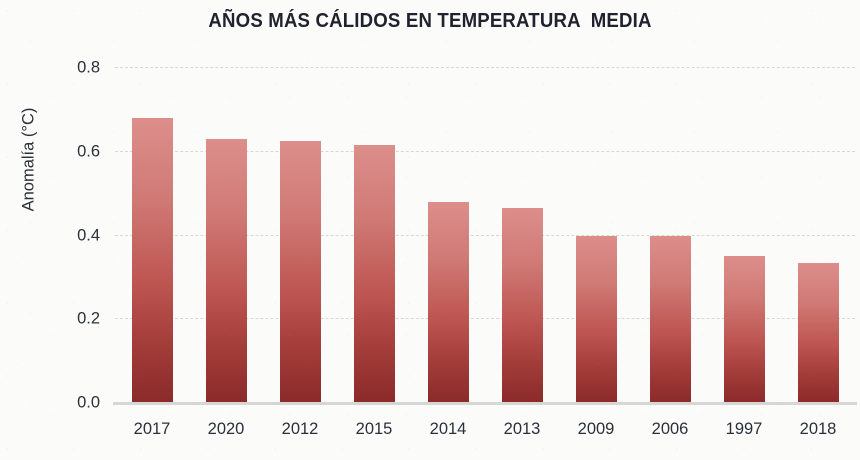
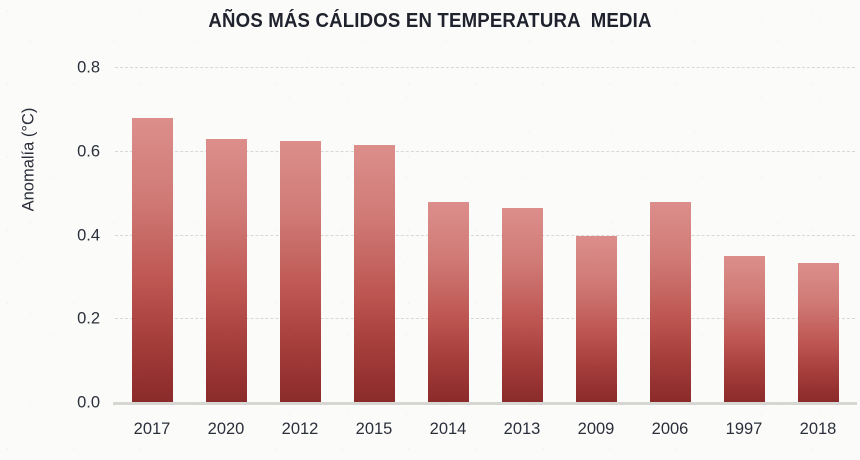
2006: 0.40 -> 0.48
